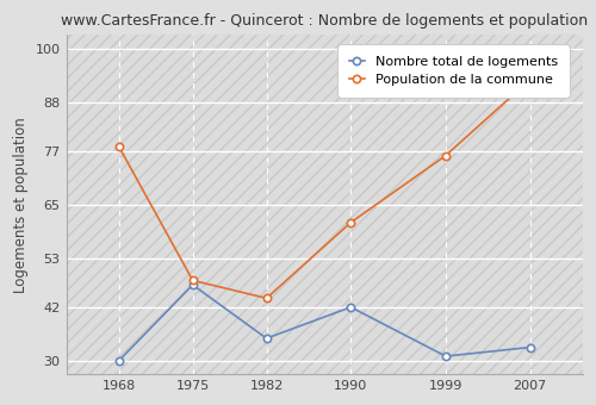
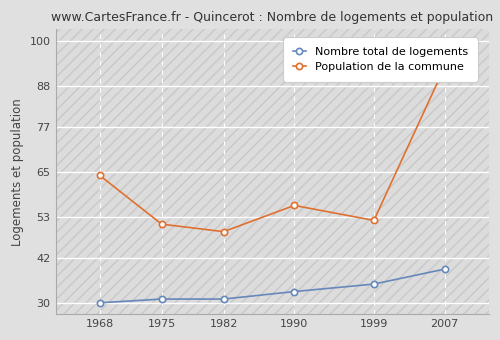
Population de la commune/1968: 78 -> 64
Nombre total de logements/1975: 47 -> 31
Population de la commune/1975: 48 -> 51
Nombre total de logements/1982: 35 -> 31
Population de la commune/1982: 44 -> 49
Nombre total de logements/1990: 42 -> 33
Population de la commune/1990: 61 -> 56
Nombre total de logements/1999: 31 -> 35
Population de la commune/1999: 76 -> 52
Nombre total de logements/2007: 33 -> 39
